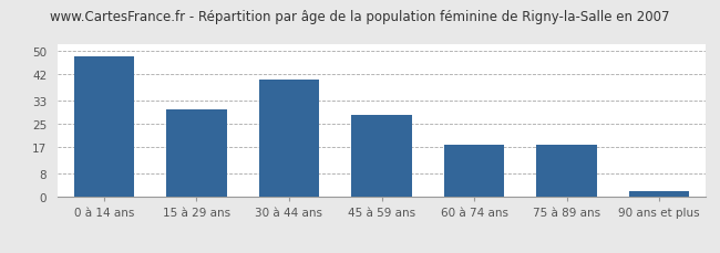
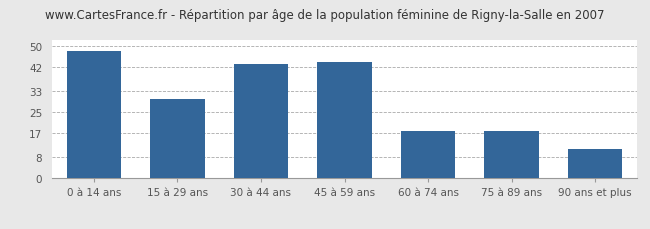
30 à 44 ans: 40 -> 43
45 à 59 ans: 28 -> 44
90 ans et plus: 2 -> 11
